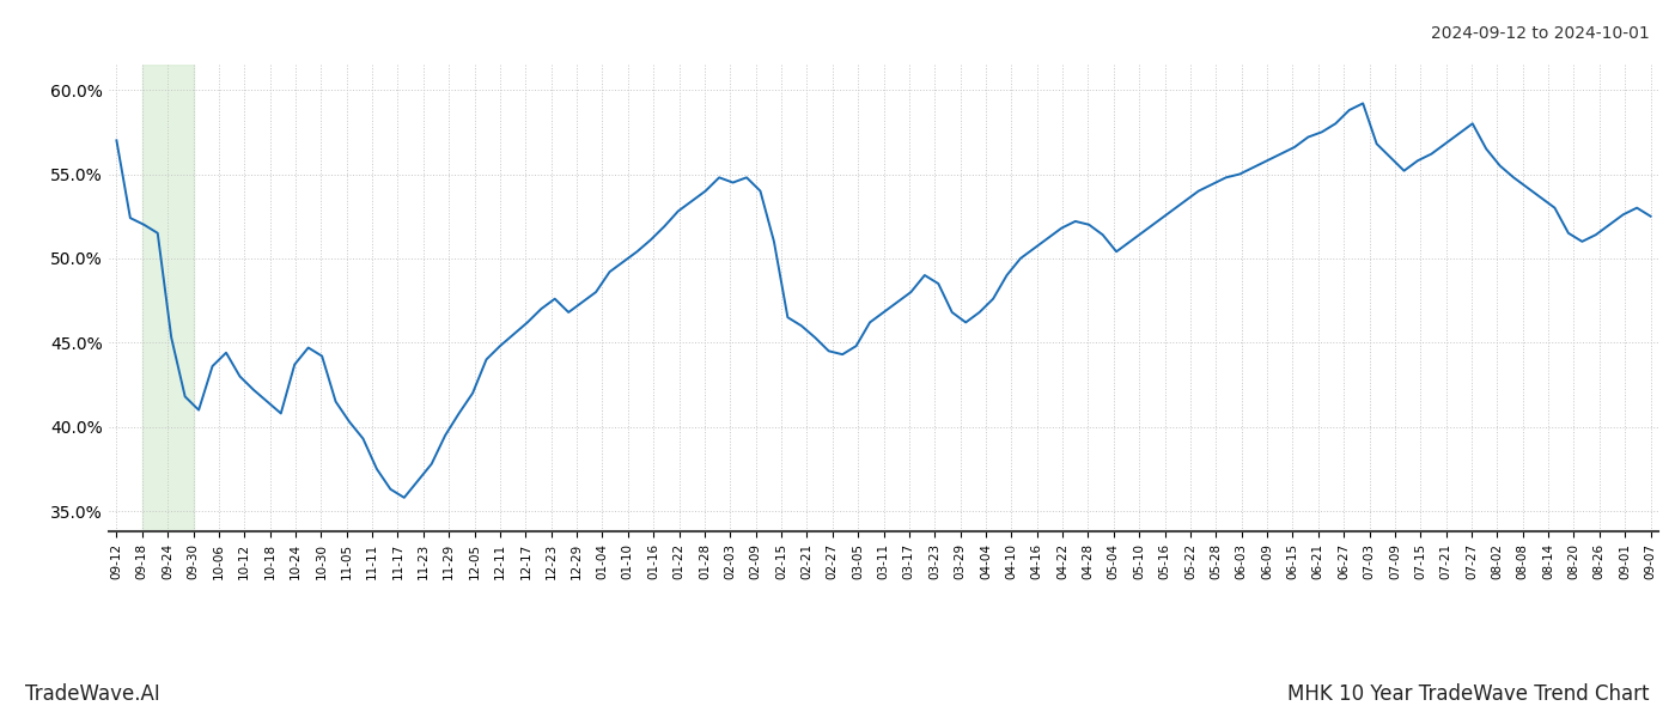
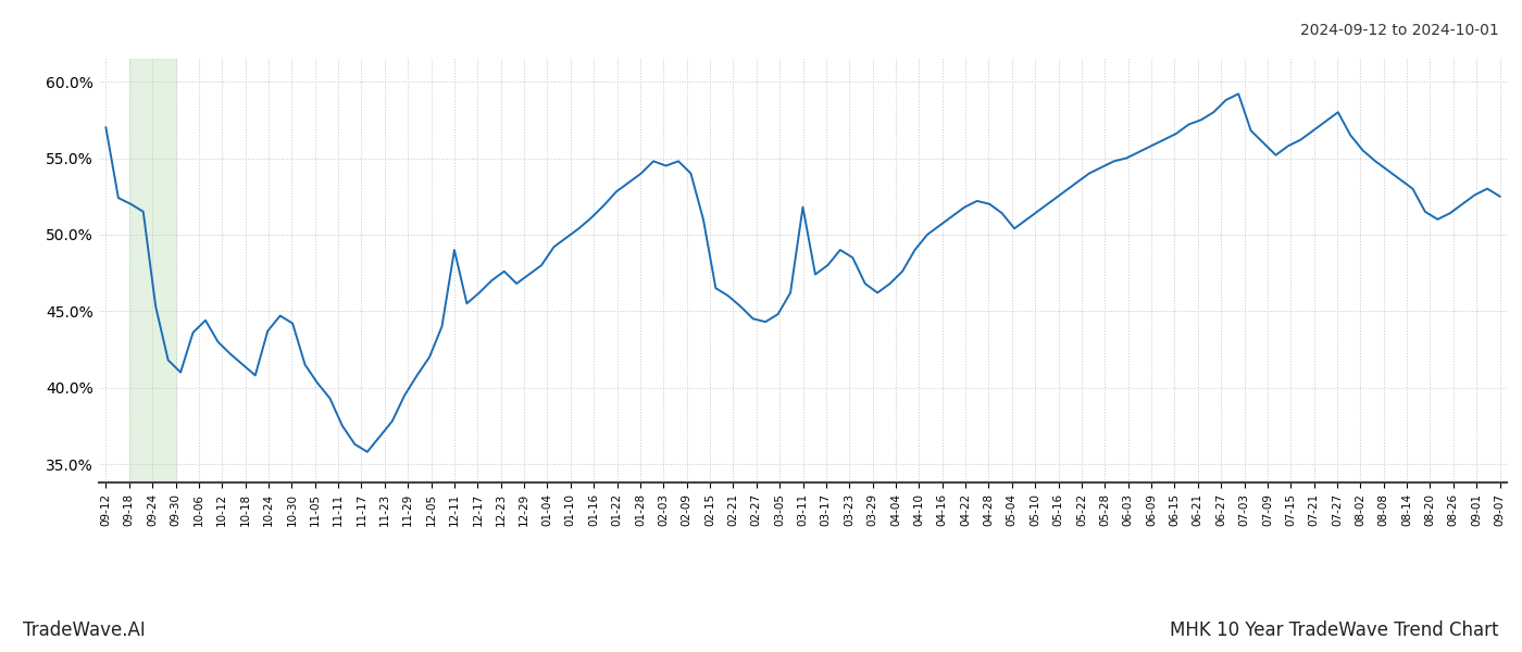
12-11: 44.8% -> 49.0%
03-11: 46.8% -> 51.8%
